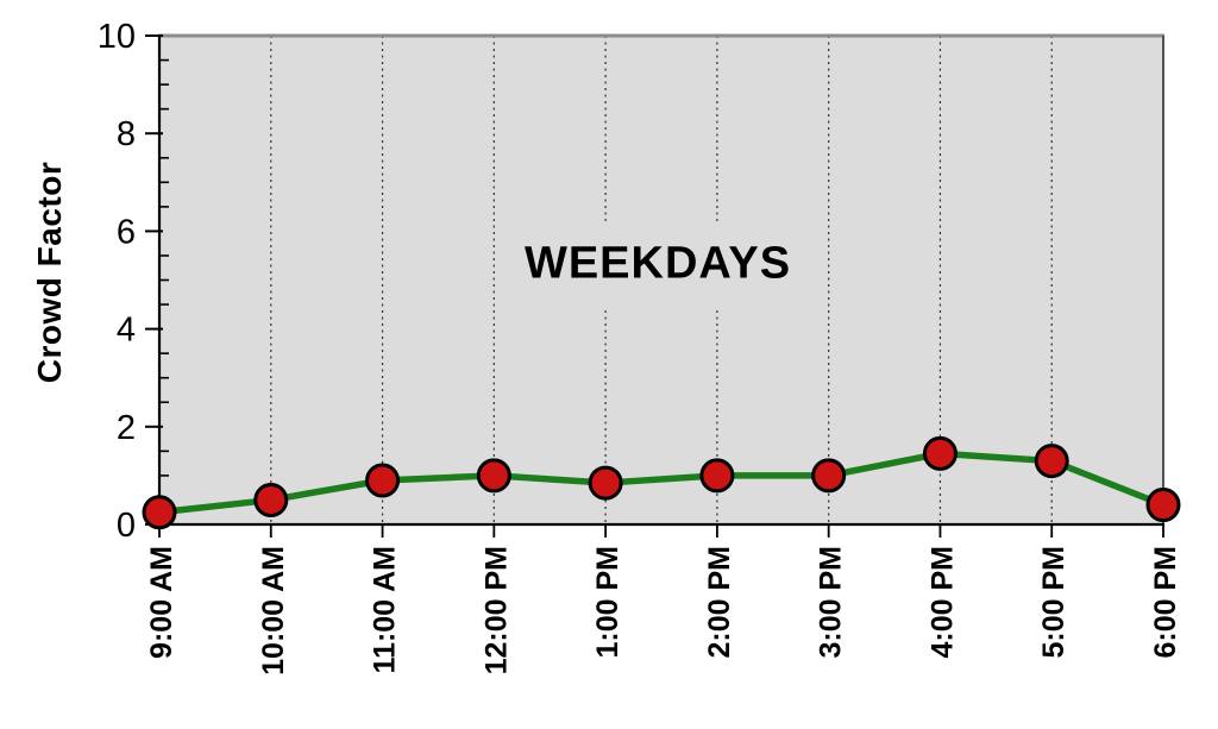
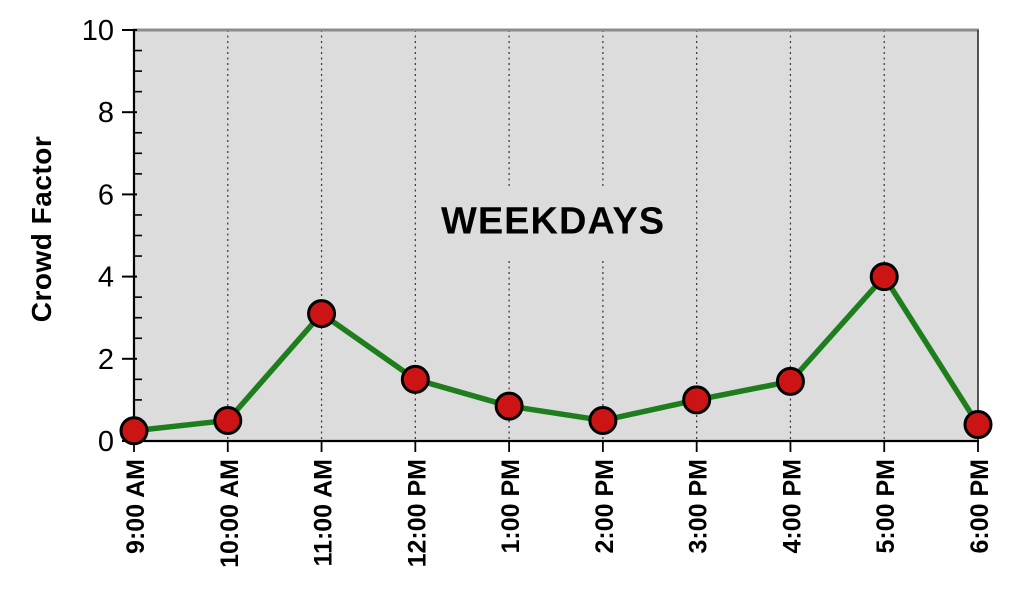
11:00 AM: 0.9 -> 3.1
12:00 PM: 1.0 -> 1.5
2:00 PM: 1.0 -> 0.5
5:00 PM: 1.3 -> 4.0
